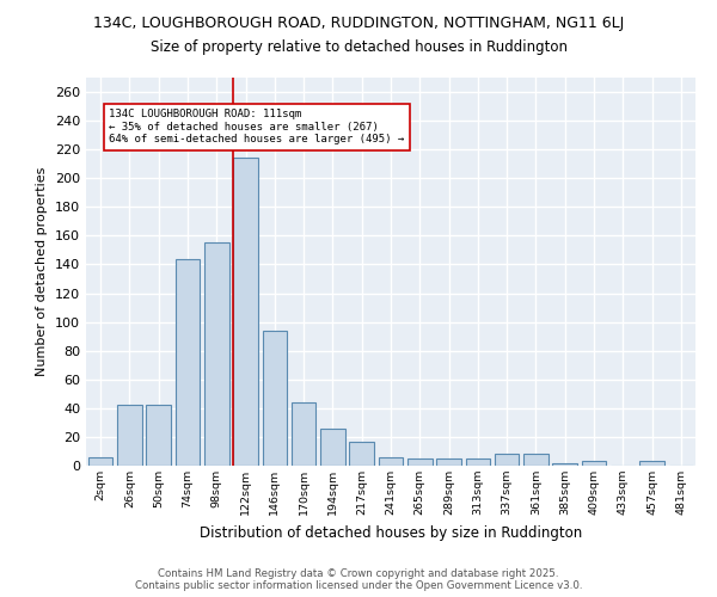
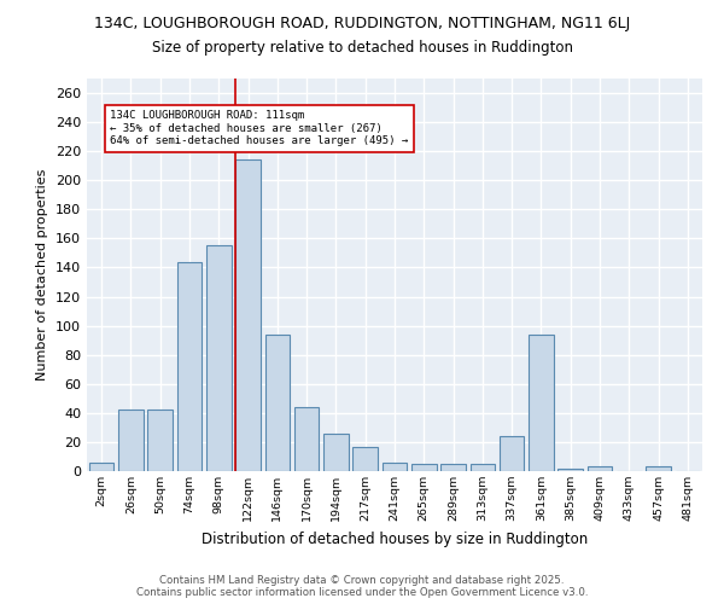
337sqm: 8 -> 24
361sqm: 8 -> 94
